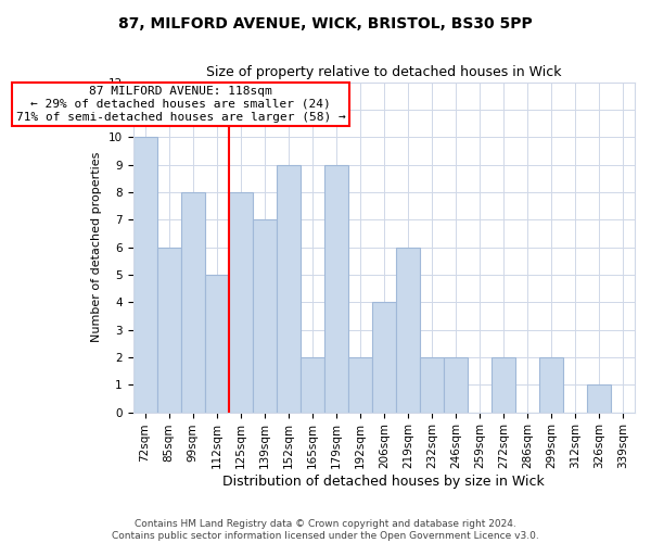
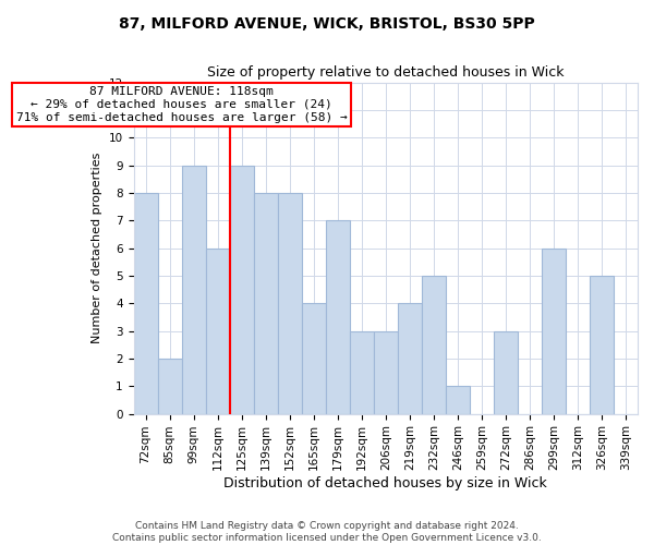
72sqm: 10 -> 8
85sqm: 6 -> 2
99sqm: 8 -> 9
112sqm: 5 -> 6
125sqm: 8 -> 9
139sqm: 7 -> 8
152sqm: 9 -> 8
165sqm: 2 -> 4
179sqm: 9 -> 7
192sqm: 2 -> 3
206sqm: 4 -> 3
219sqm: 6 -> 4
232sqm: 2 -> 5
246sqm: 2 -> 1
272sqm: 2 -> 3
299sqm: 2 -> 6
326sqm: 1 -> 5
